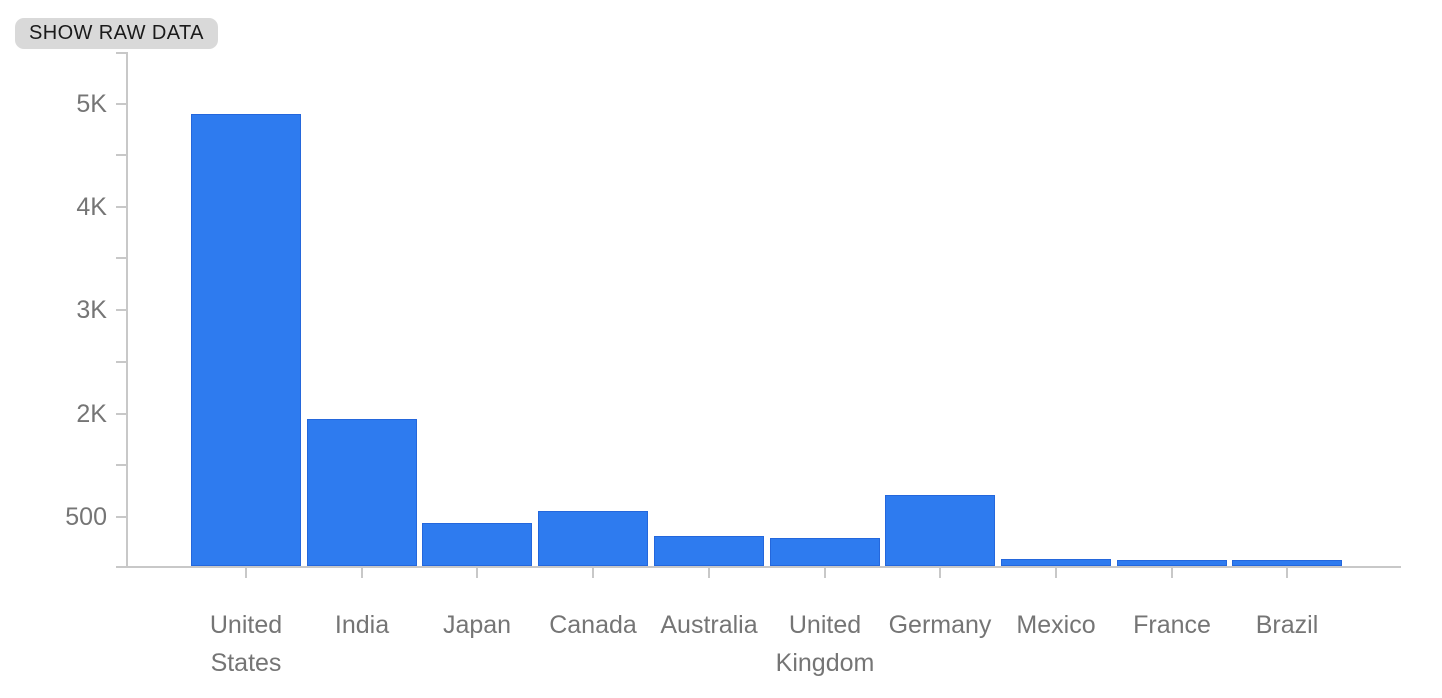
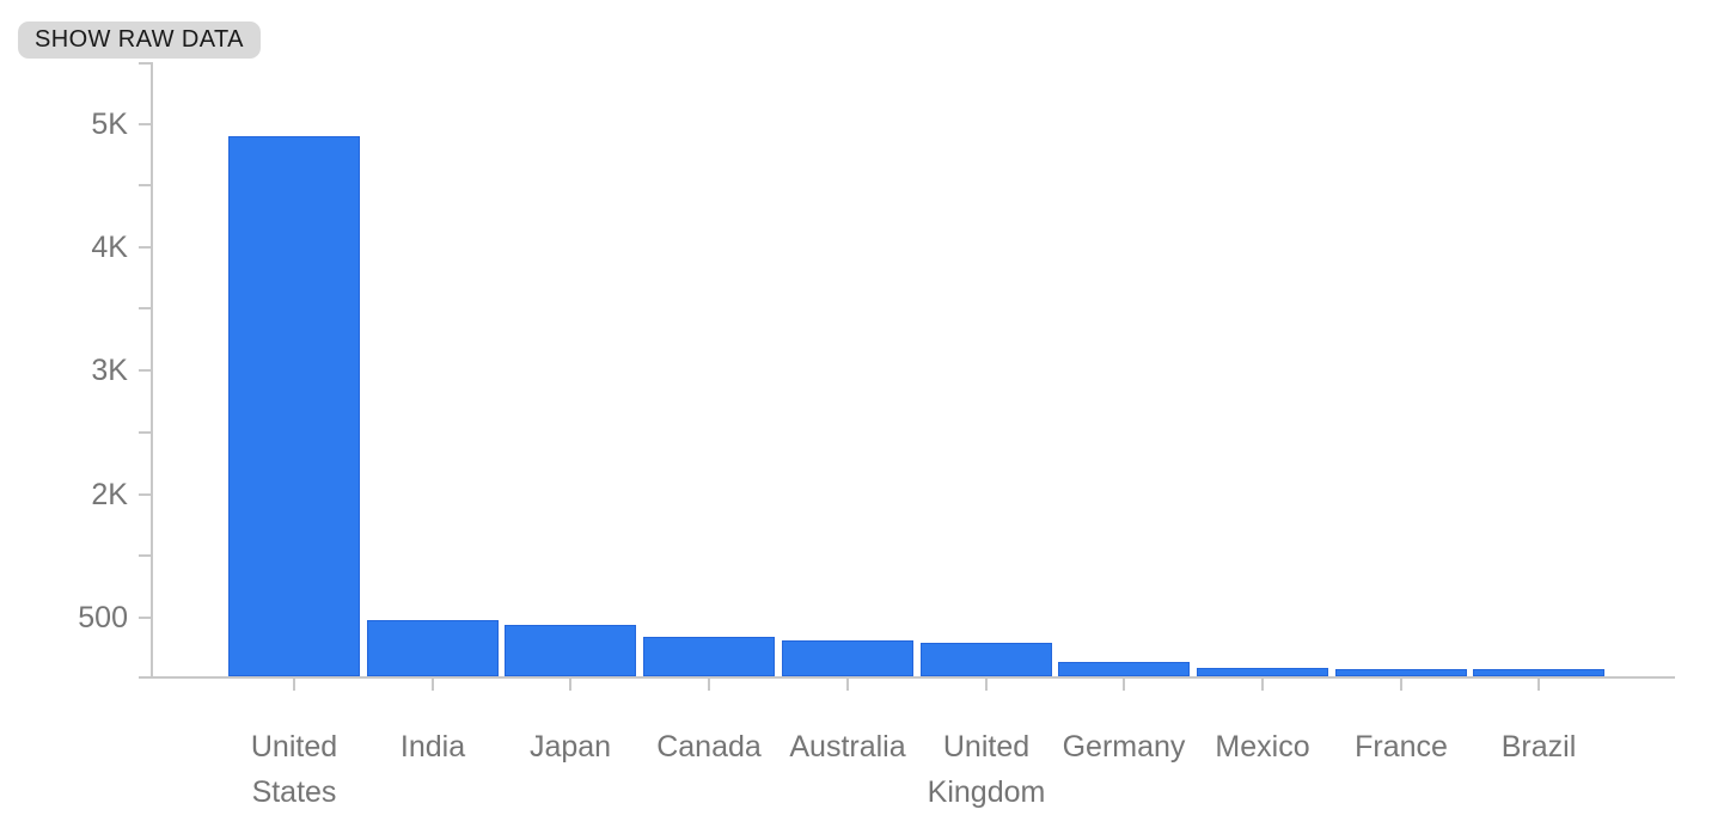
India: 1.92K -> 0.48K
Canada: 0.58K -> 0.34K
Germany: 0.82K -> 0.14K
